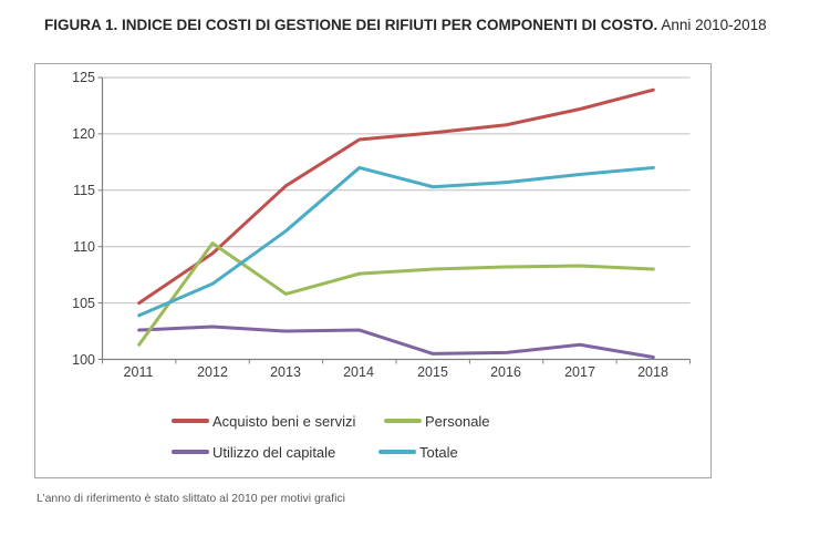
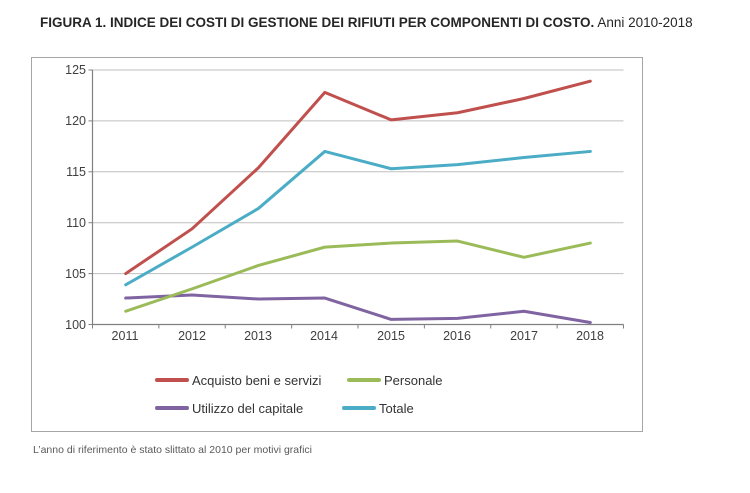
Personale/2012: 110.3 -> 103.5
Totale/2012: 106.7 -> 107.6
Acquisto beni e servizi/2014: 119.5 -> 122.8
Personale/2017: 108.3 -> 106.6
